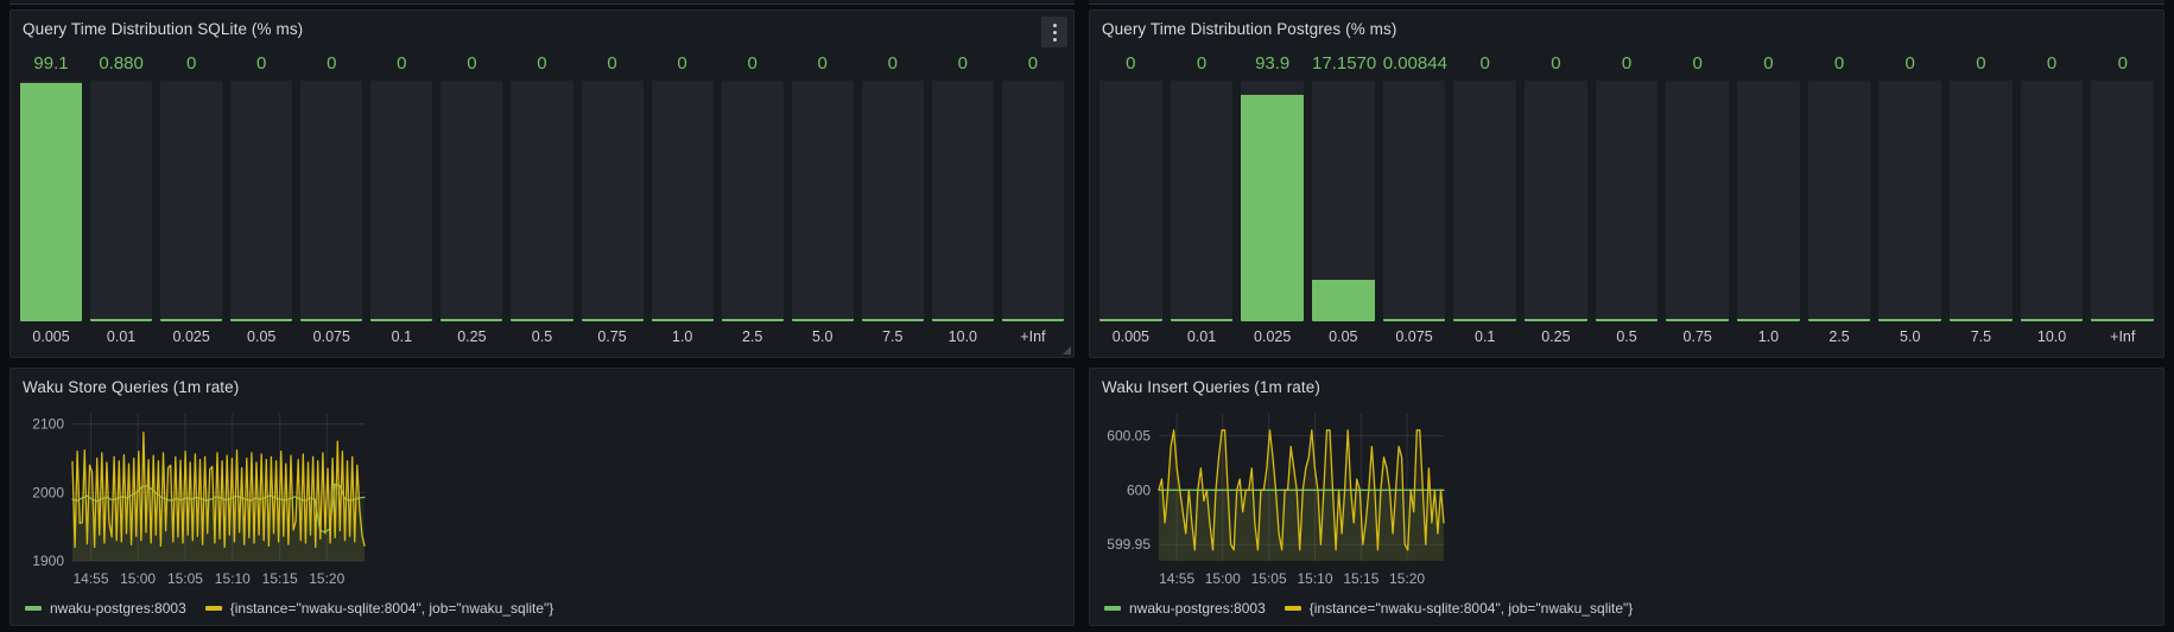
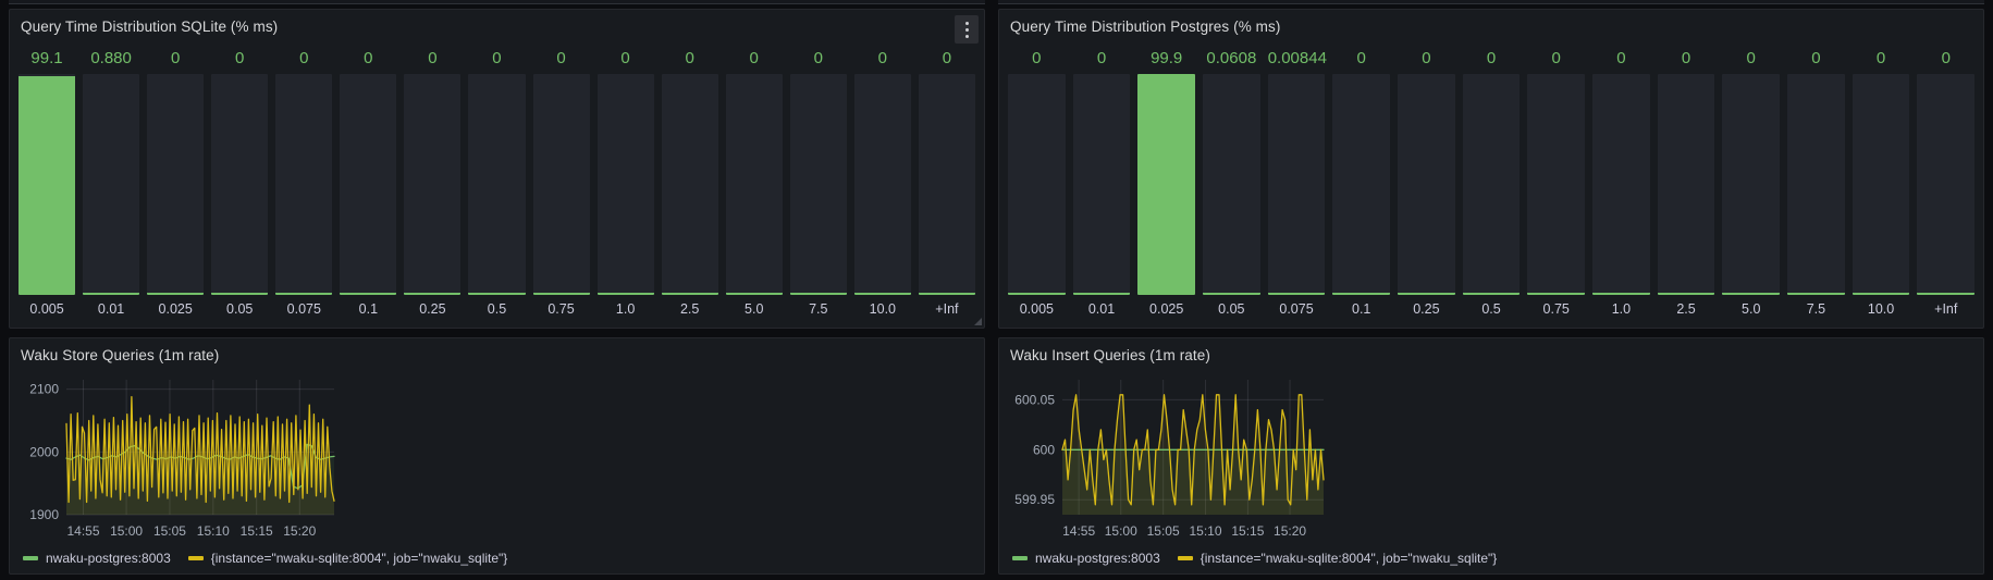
Query Time Distribution Postgres (% ms)/0.025: 93.9 -> 99.9
Query Time Distribution Postgres (% ms)/0.05: 17.1570 -> 0.0608
